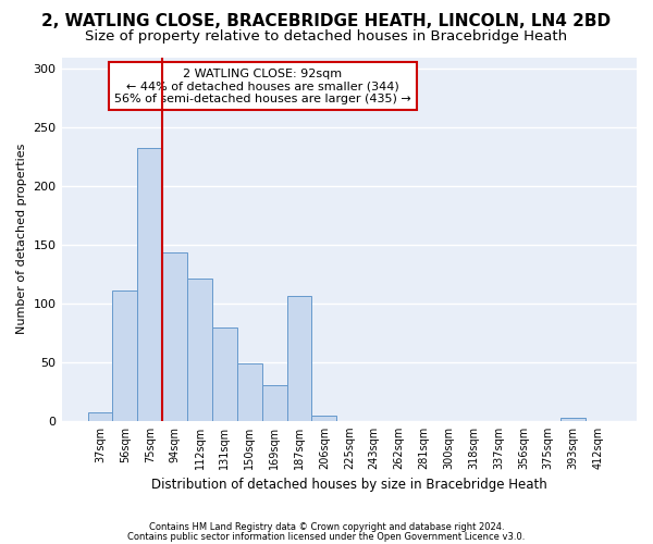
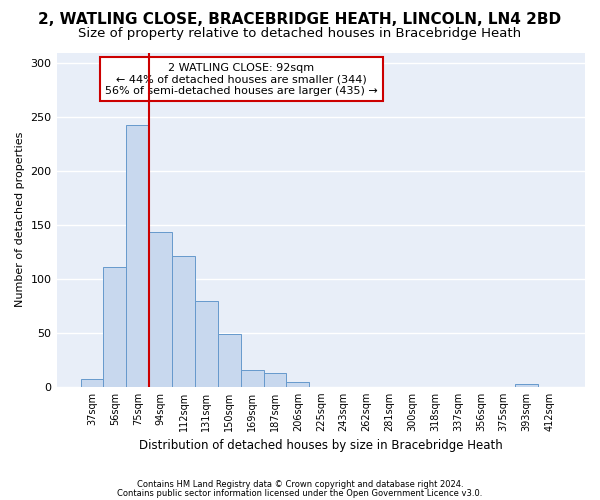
75sqm: 233 -> 243
169sqm: 30 -> 16
187sqm: 106 -> 13
